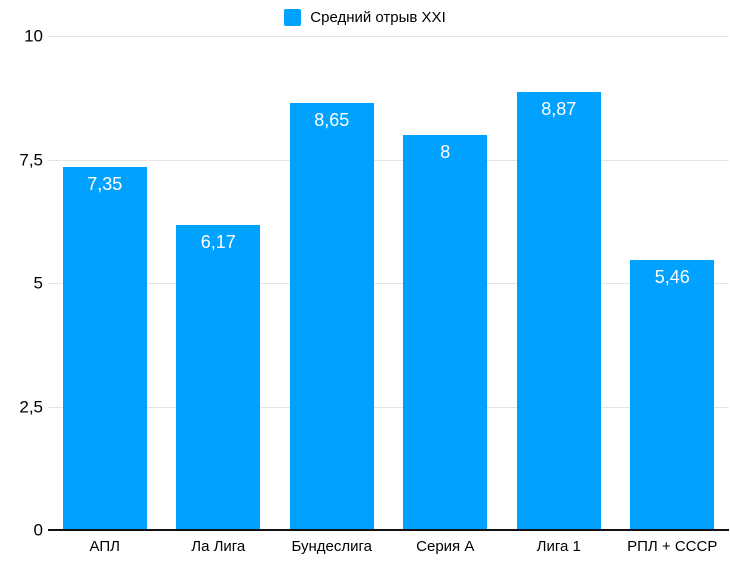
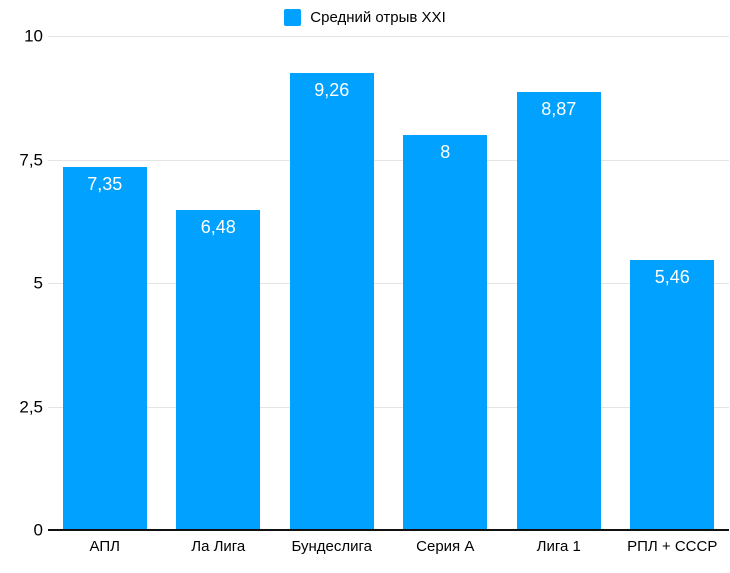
Ла Лига: 6,17 -> 6,48
Бундеслига: 8,65 -> 9,26
